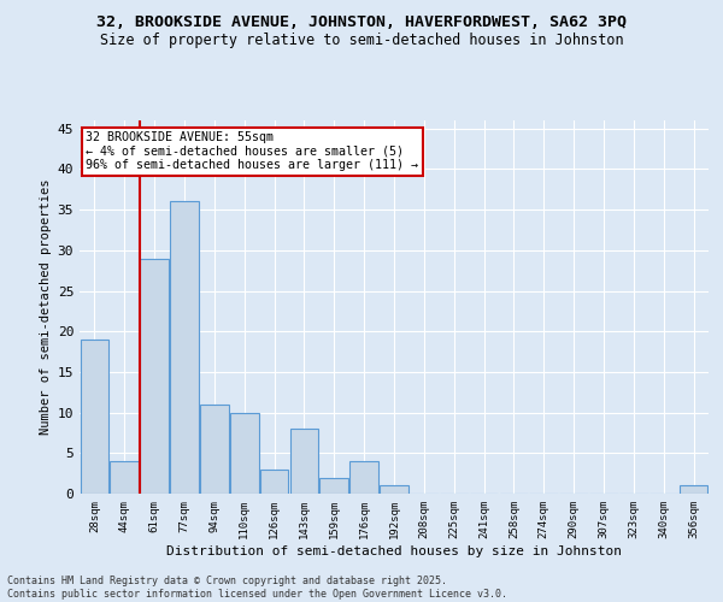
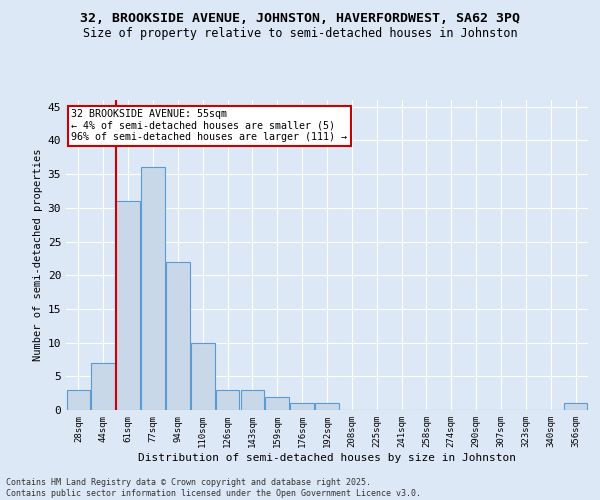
28sqm: 19 -> 3
44sqm: 4 -> 7
61sqm: 29 -> 31
94sqm: 11 -> 22
143sqm: 8 -> 3
176sqm: 4 -> 1
